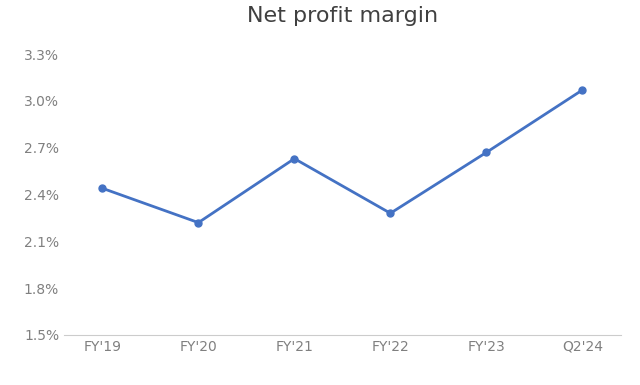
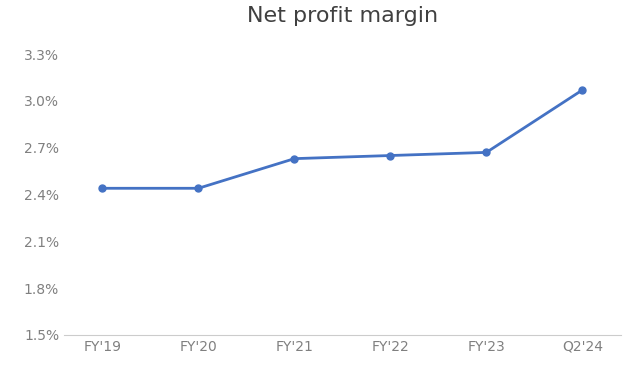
FY'20: 2.22% -> 2.44%
FY'22: 2.28% -> 2.65%
